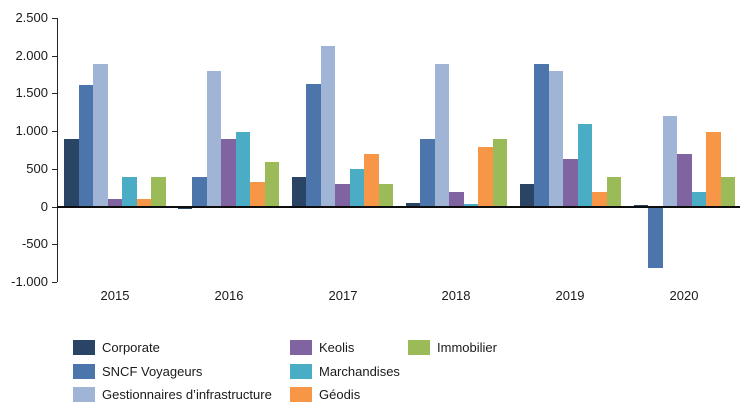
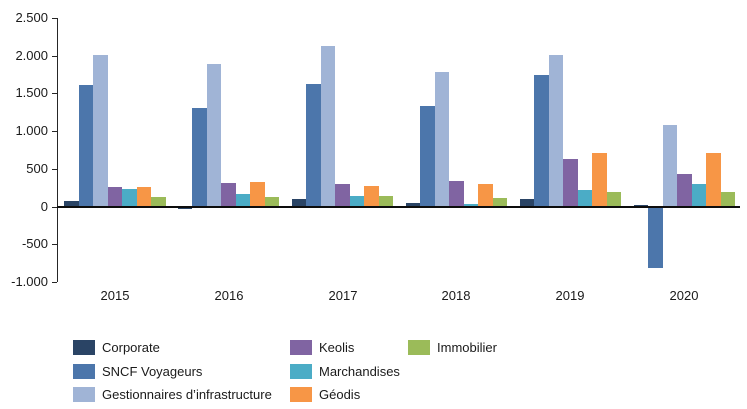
Corporate/2015: 900 -> 100
Gestionnaires d’infrastructure/2015: 1900 -> 2000
Keolis/2015: 100 -> 300
Marchandises/2015: 400 -> 200
Géodis/2015: 100 -> 300
Immobilier/2015: 400 -> 100
SNCF Voyageurs/2016: 400 -> 1300
Gestionnaires d’infrastructure/2016: 1800 -> 1900
Keolis/2016: 900 -> 300
Marchandises/2016: 1000 -> 200
Immobilier/2016: 600 -> 100
Corporate/2017: 400 -> 100
Marchandises/2017: 500 -> 100
Géodis/2017: 700 -> 300
Immobilier/2017: 300 -> 200
SNCF Voyageurs/2018: 900 -> 1300
Gestionnaires d’infrastructure/2018: 1900 -> 1800
Keolis/2018: 200 -> 400
Géodis/2018: 800 -> 300
Immobilier/2018: 900 -> 100
Corporate/2019: 300 -> 100
SNCF Voyageurs/2019: 1900 -> 1800
Gestionnaires d’infrastructure/2019: 1800 -> 2000
Marchandises/2019: 1100 -> 200
Géodis/2019: 200 -> 700
Immobilier/2019: 400 -> 200
Gestionnaires d’infrastructure/2020: 1200 -> 1100
Keolis/2020: 700 -> 400
Marchandises/2020: 200 -> 300
Géodis/2020: 1000 -> 700
Immobilier/2020: 400 -> 200
